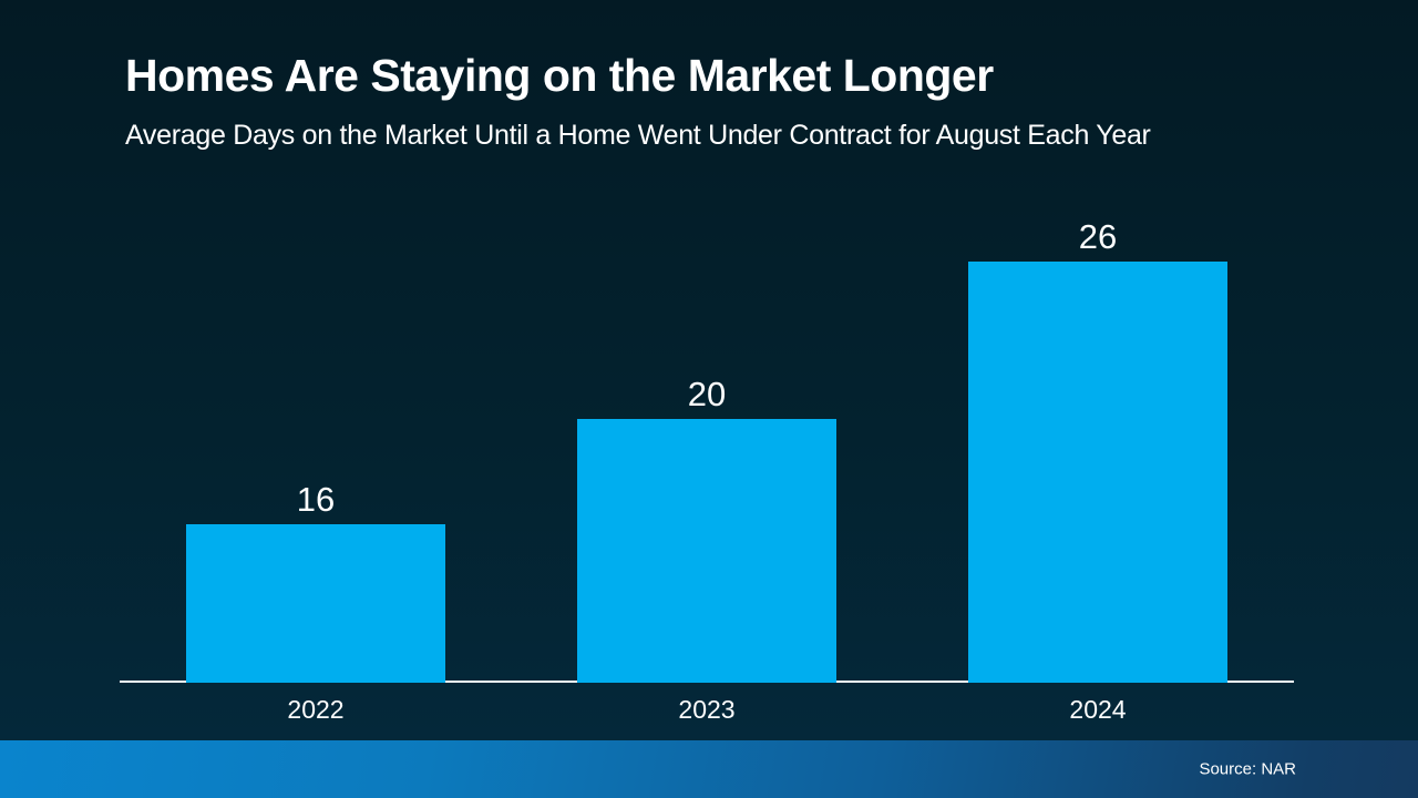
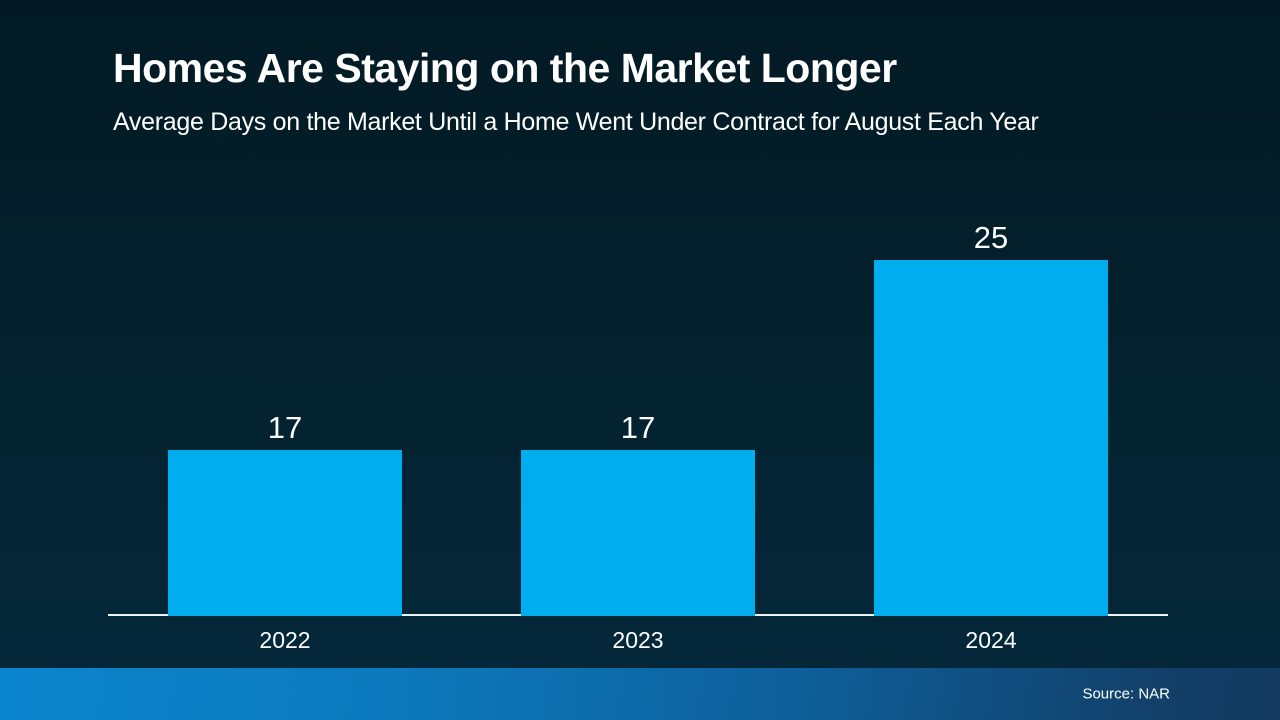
2022: 16 -> 17
2023: 20 -> 17
2024: 26 -> 25
